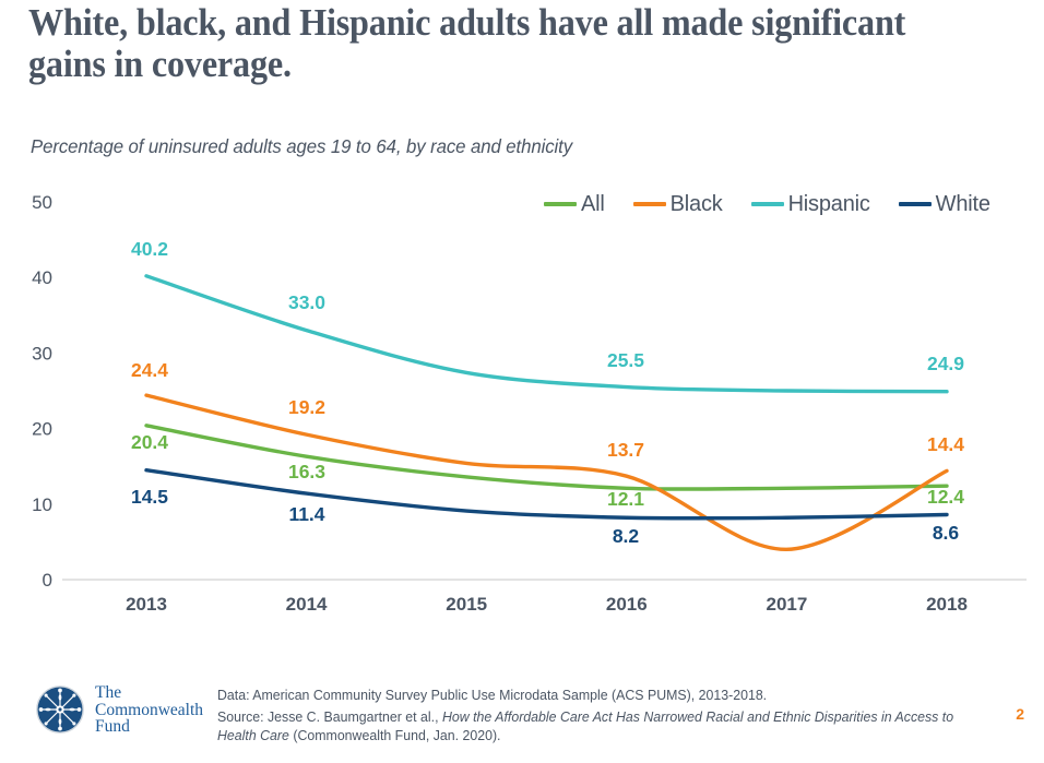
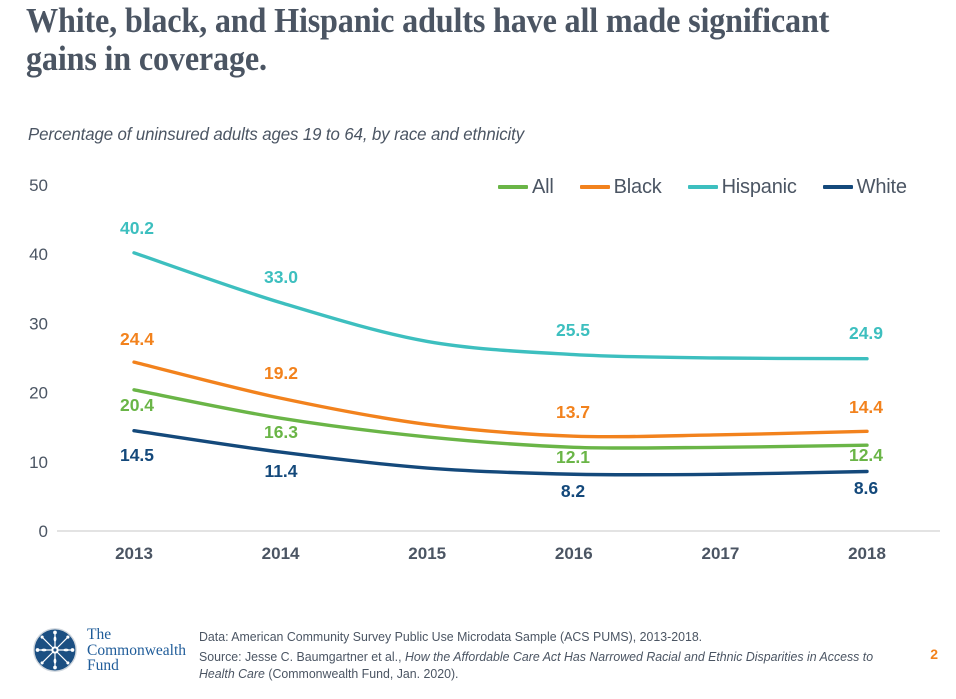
Black/2017: 4 -> 14
